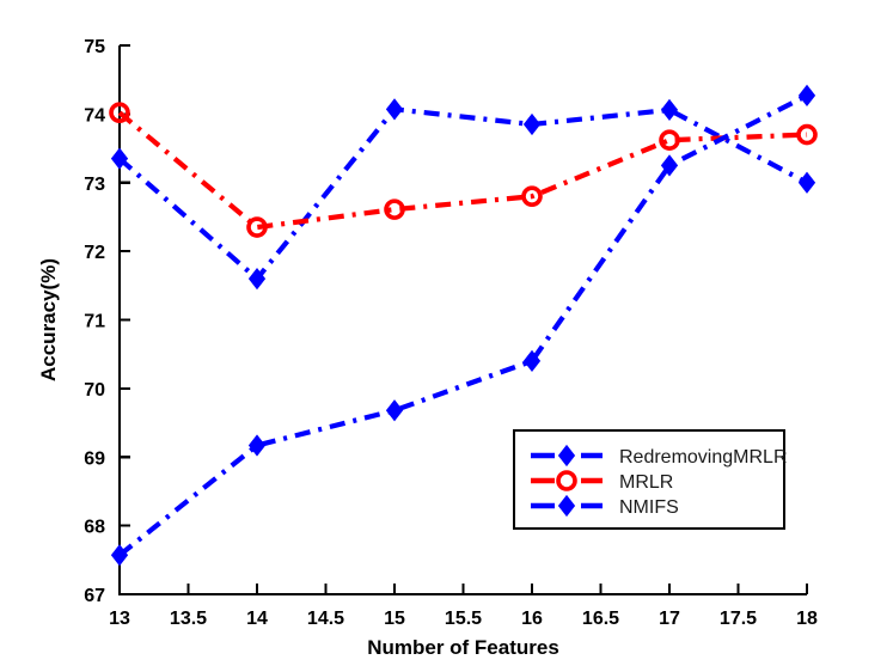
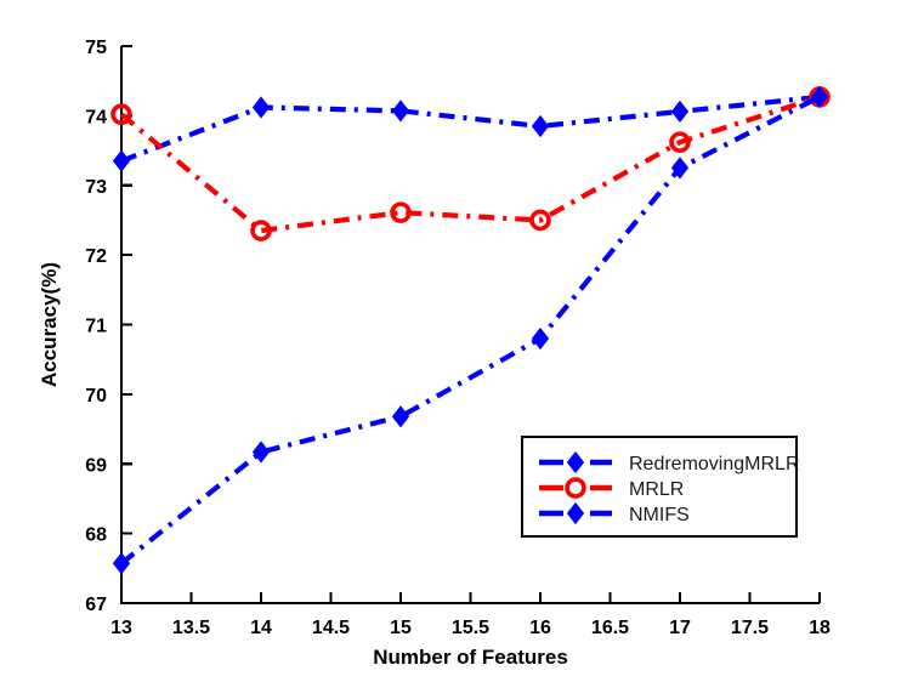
RedremovingMRLR/14: 71.6 -> 74.1
MRLR/16: 72.8 -> 72.5
NMIFS/16: 70.4 -> 70.8
RedremovingMRLR/18: 73.0 -> 74.3
MRLR/18: 73.7 -> 74.3
